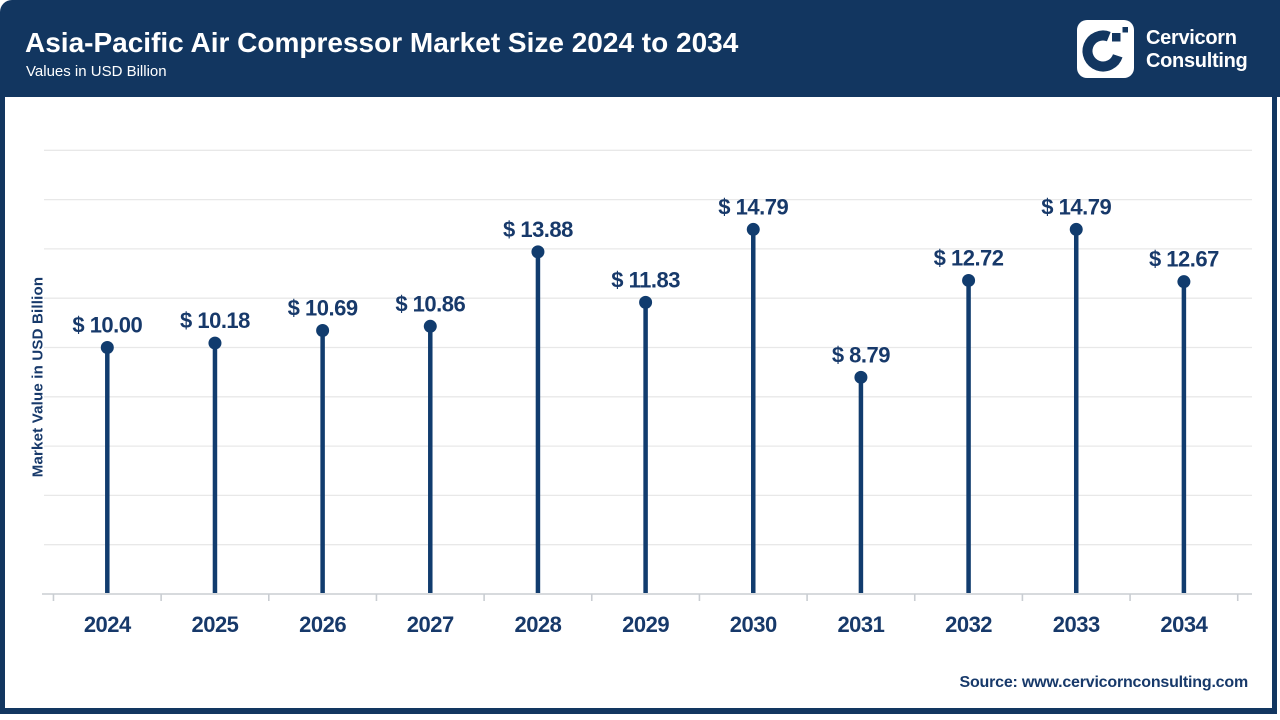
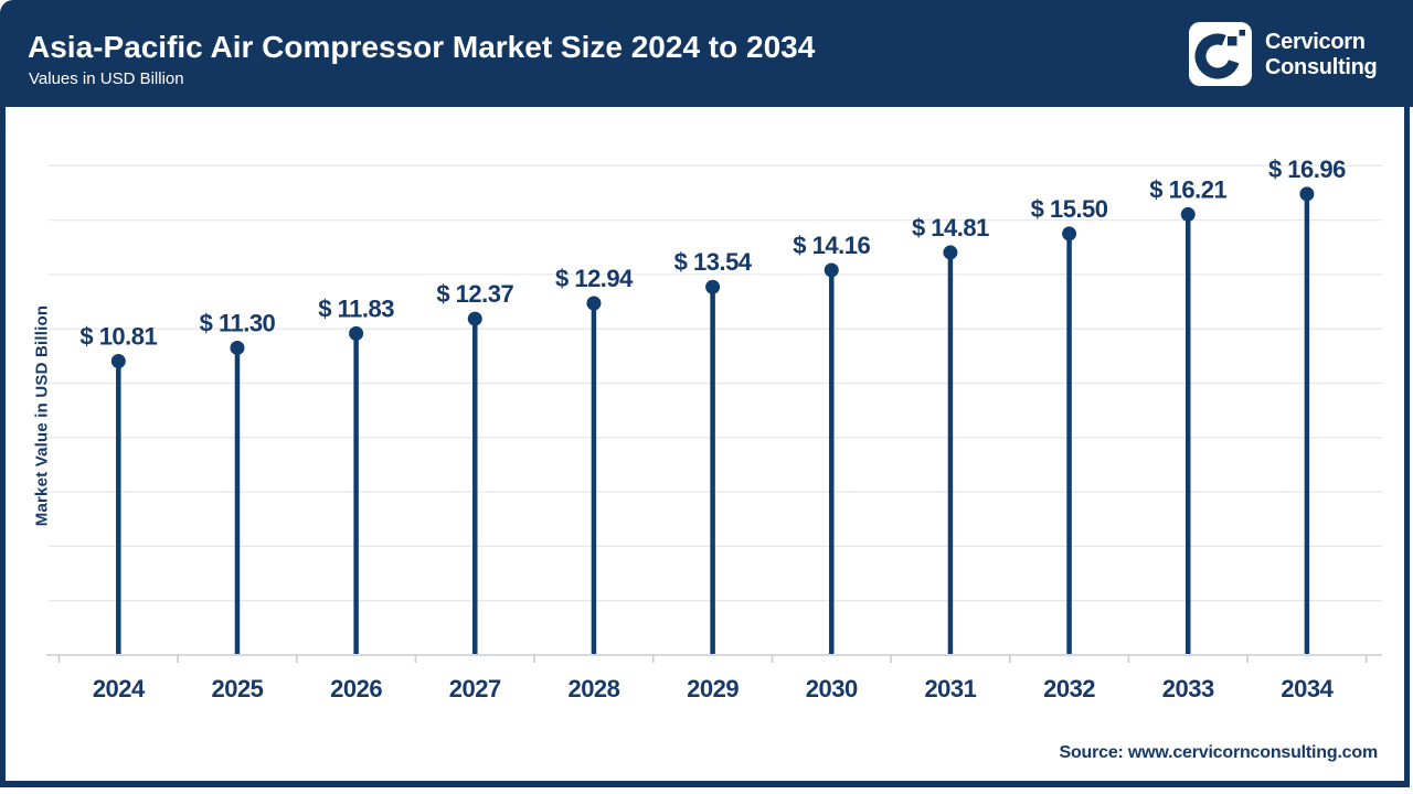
2024: 10.00 -> 10.81
2025: 10.18 -> 11.30
2026: 10.69 -> 11.83
2027: 10.86 -> 12.37
2028: 13.88 -> 12.94
2029: 11.83 -> 13.54
2030: 14.79 -> 14.16
2031: 8.79 -> 14.81
2032: 12.72 -> 15.50
2033: 14.79 -> 16.21
2034: 12.67 -> 16.96
